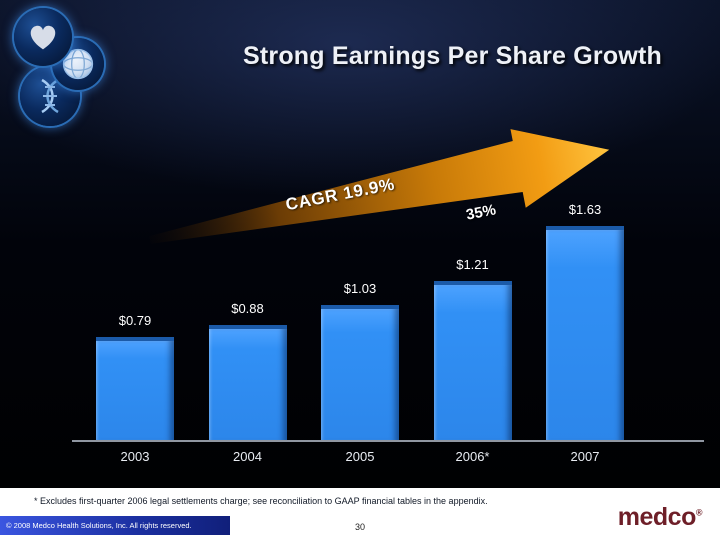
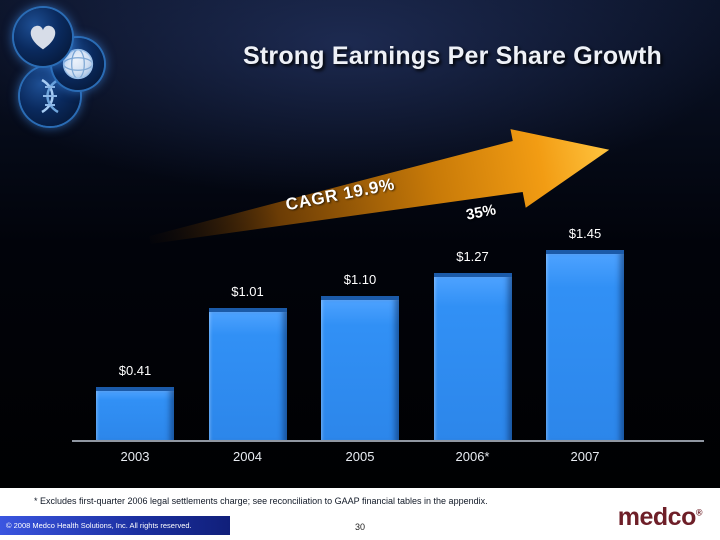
2003: $0.79 -> $0.41
2004: $0.88 -> $1.01
2005: $1.03 -> $1.10
2006*: $1.21 -> $1.27
2007: $1.63 -> $1.45
